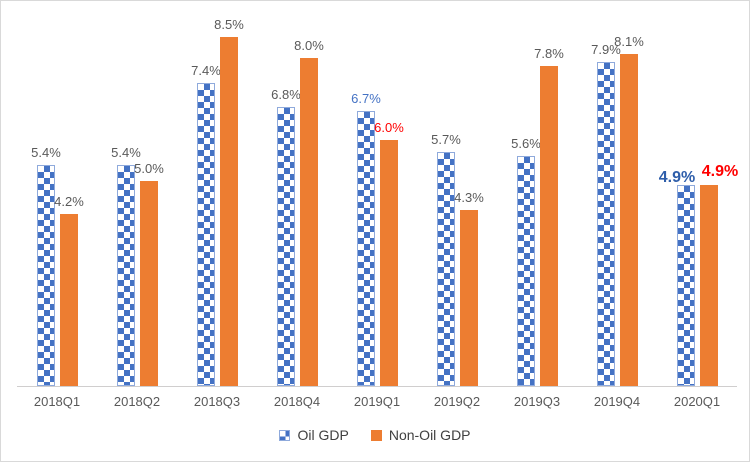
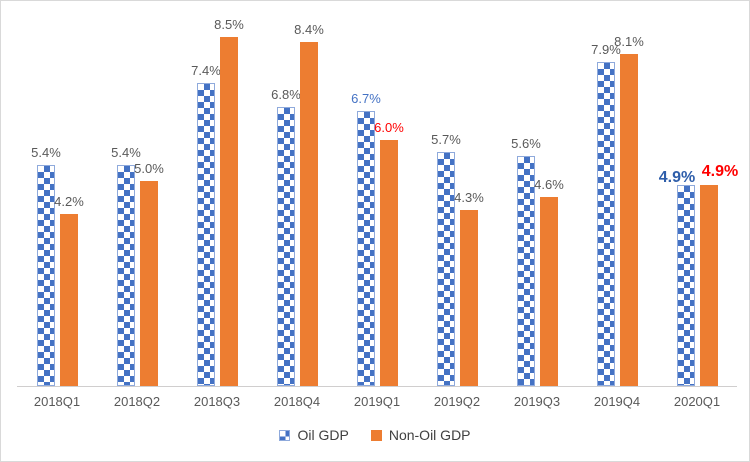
Non-Oil GDP/2018Q4: 8.0% -> 8.4%
Non-Oil GDP/2019Q3: 7.8% -> 4.6%
